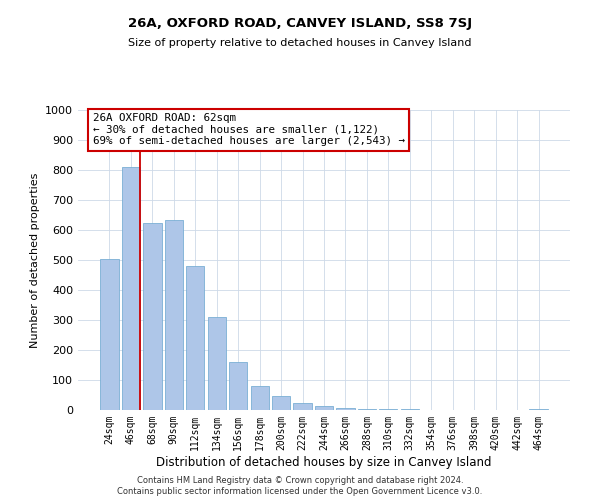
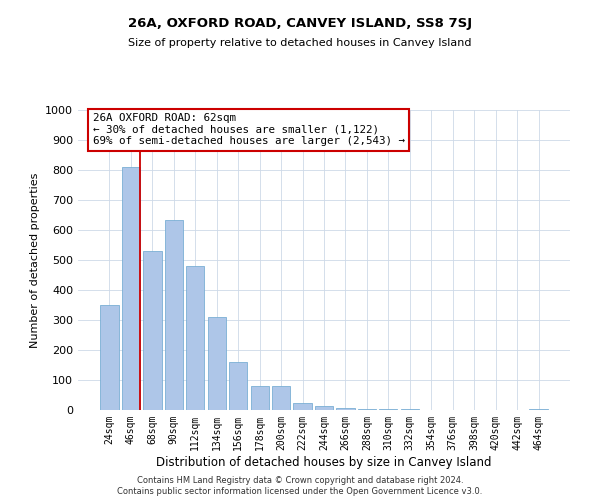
24sqm: 505 -> 350
68sqm: 625 -> 530
200sqm: 48 -> 80
